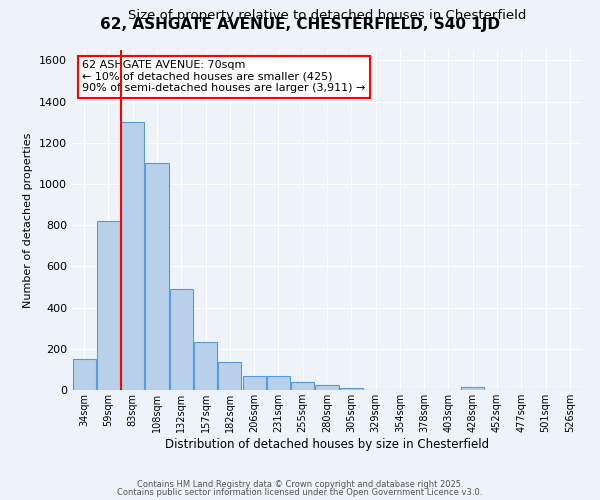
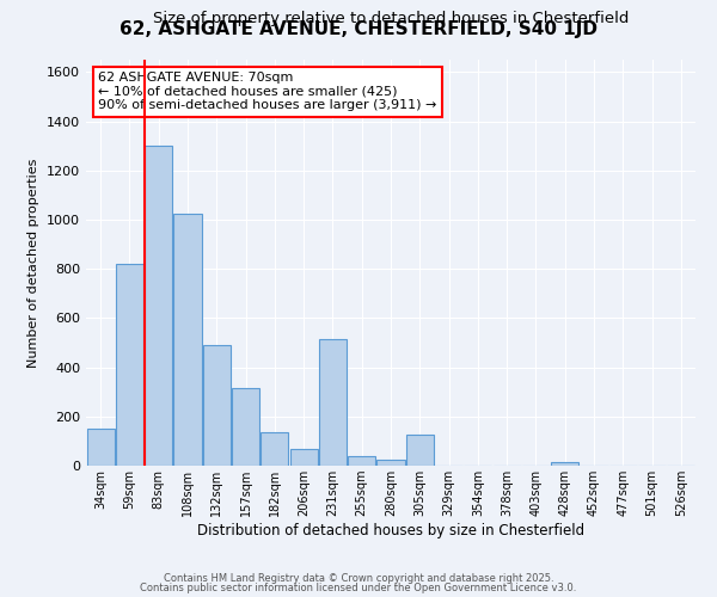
108sqm: 1100 -> 1025
157sqm: 235 -> 315
231sqm: 68 -> 515
305sqm: 12 -> 125
